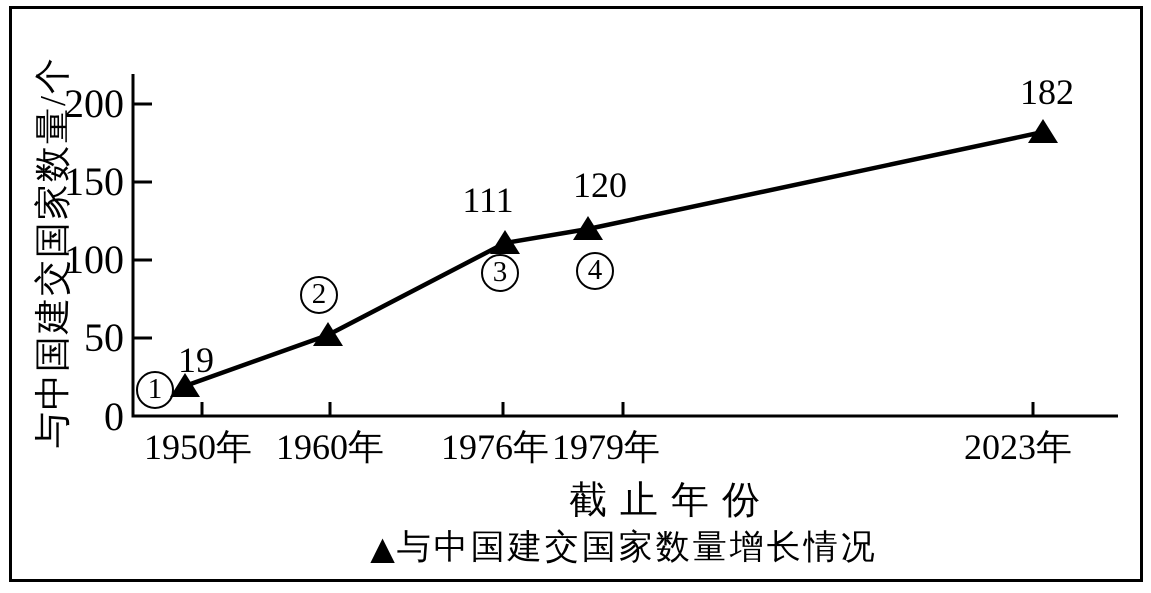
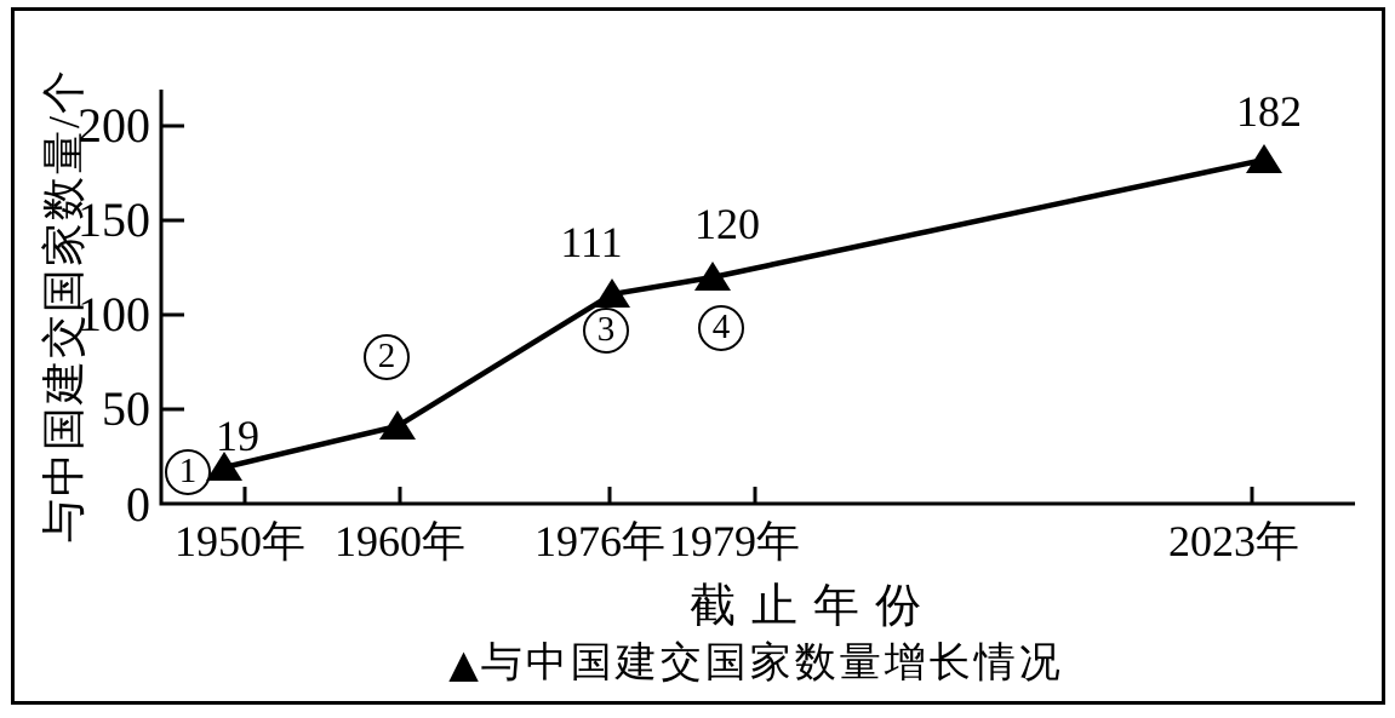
1960年: 52 -> 41
